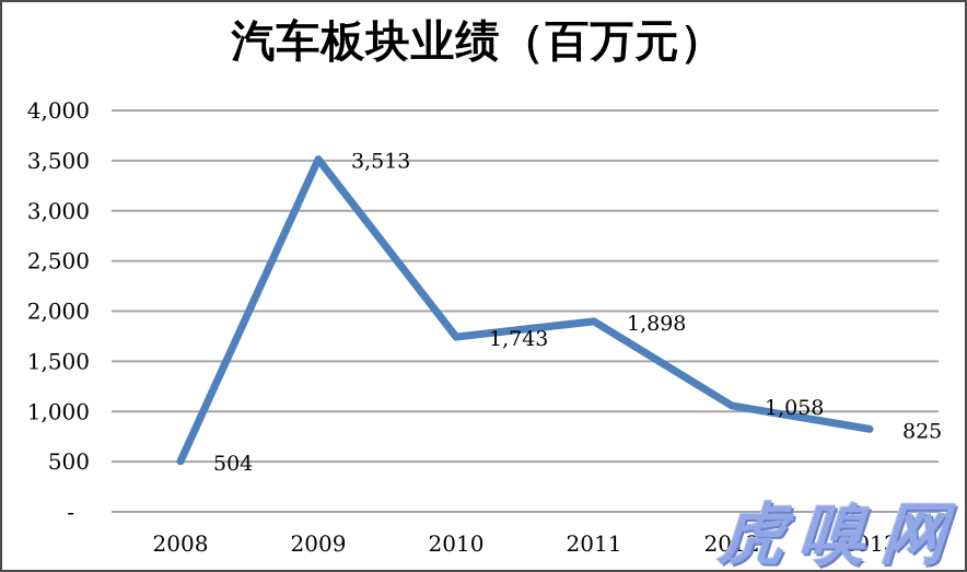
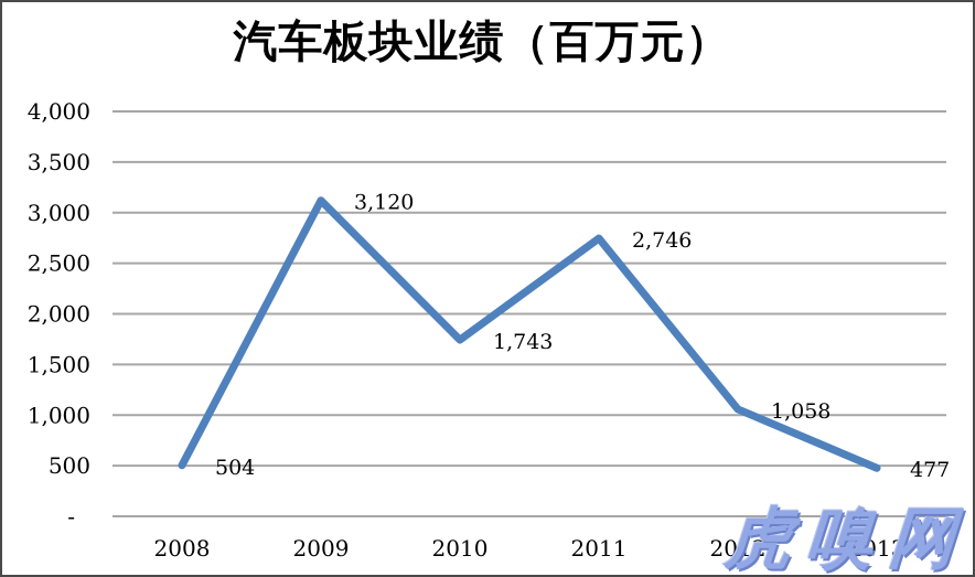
2009: 3,513 -> 3,120
2011: 1,898 -> 2,746
2013: 825 -> 477
